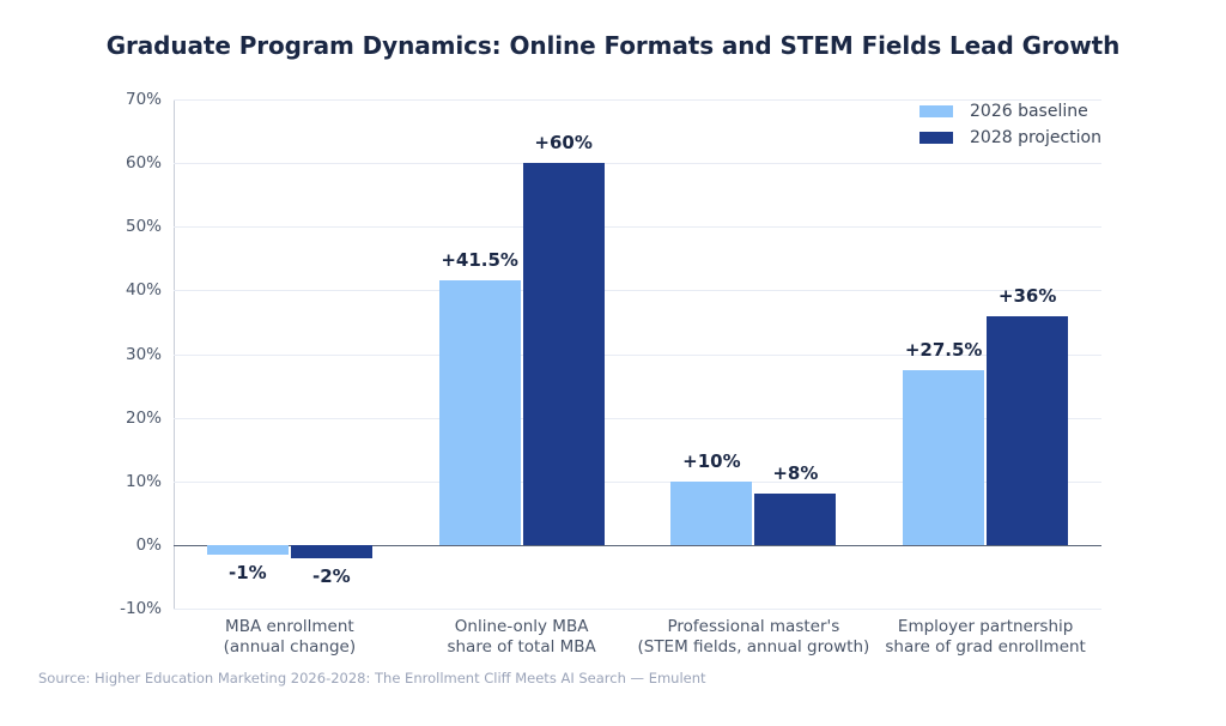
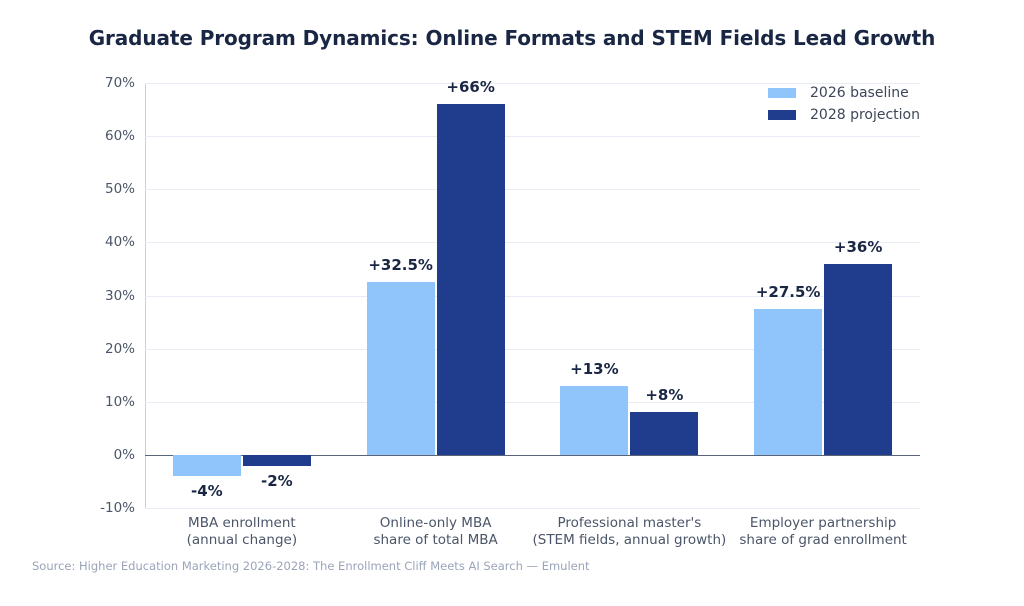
2026 baseline/MBA enrollment (annual change): -1% -> -4%
2026 baseline/Online-only MBA share of total MBA: +41.5% -> +32.5%
2028 projection/Online-only MBA share of total MBA: +60% -> +66%
2026 baseline/Professional master's (STEM fields, annual growth): +10% -> +13%
